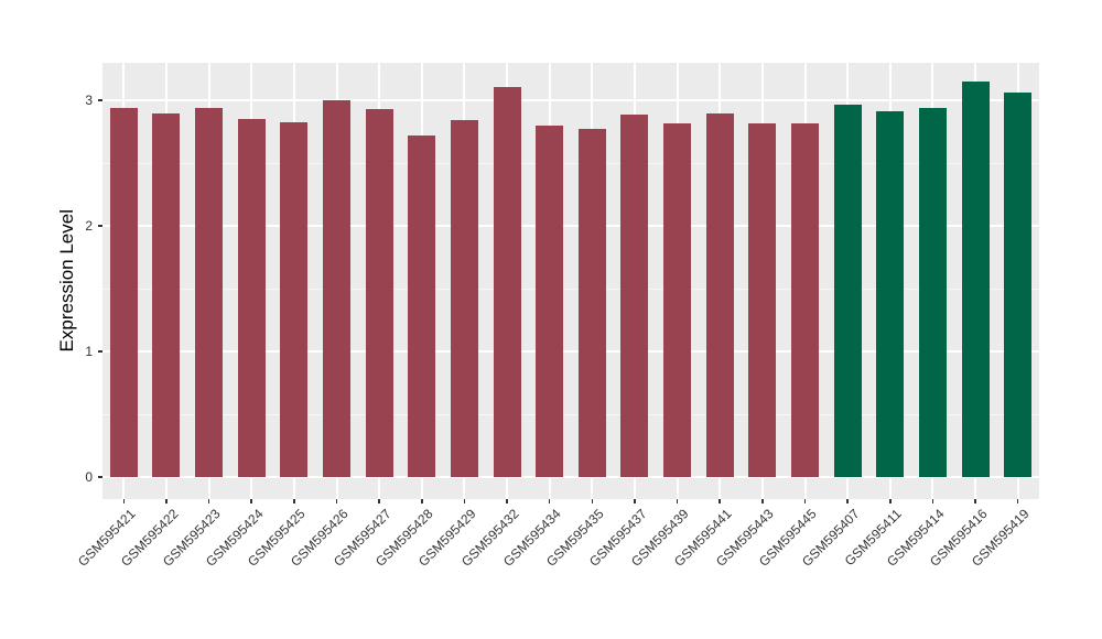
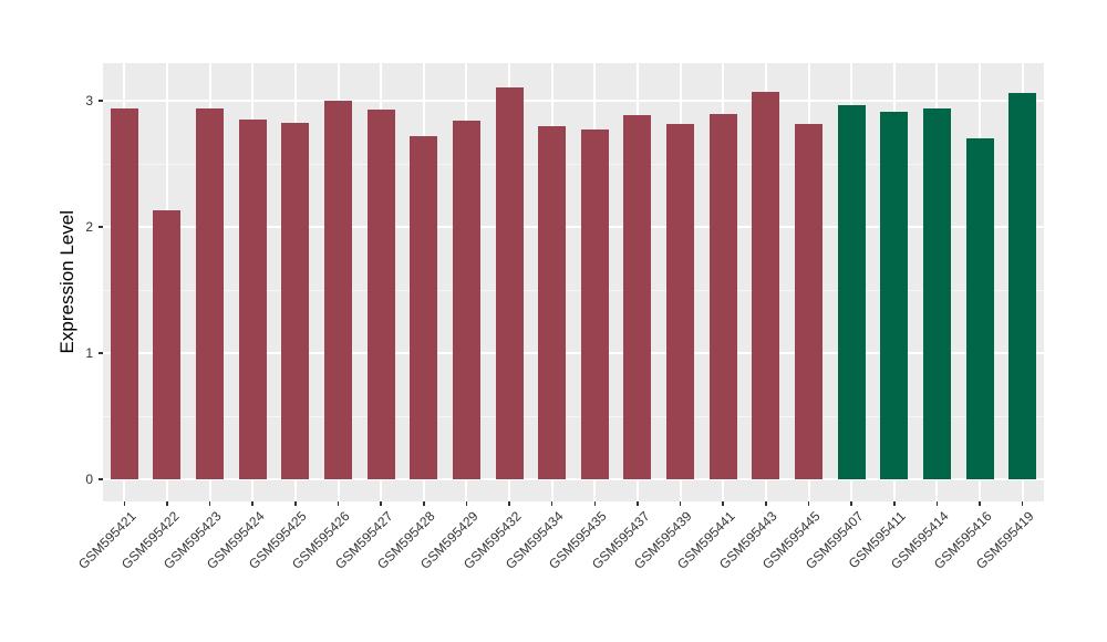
GSM595422: 2.90 -> 2.13
GSM595443: 2.82 -> 3.07
GSM595416: 3.15 -> 2.70
